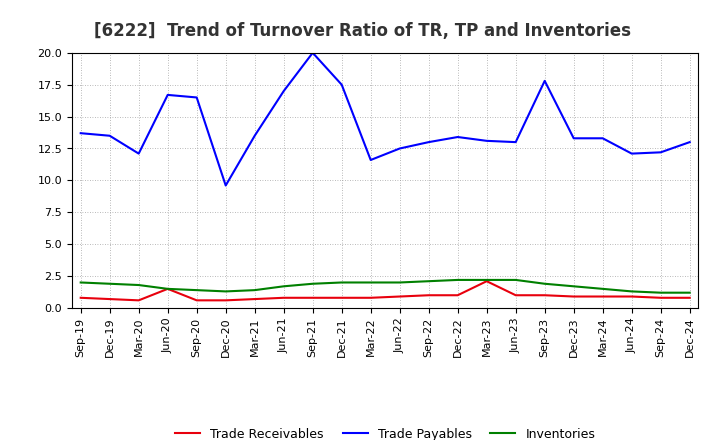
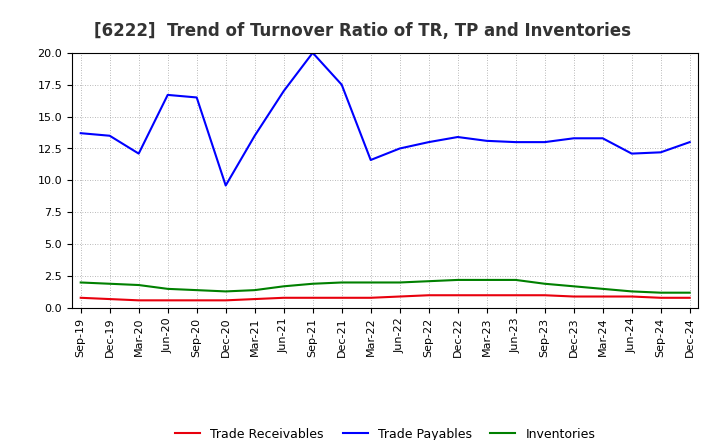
Trade Receivables/Jun-20: 1.5 -> 0.6
Trade Receivables/Mar-23: 2.1 -> 1.0
Trade Payables/Sep-23: 17.8 -> 13.0
